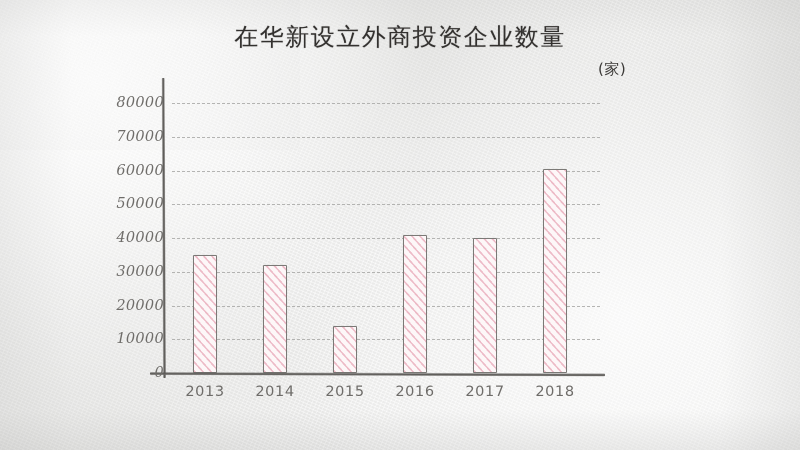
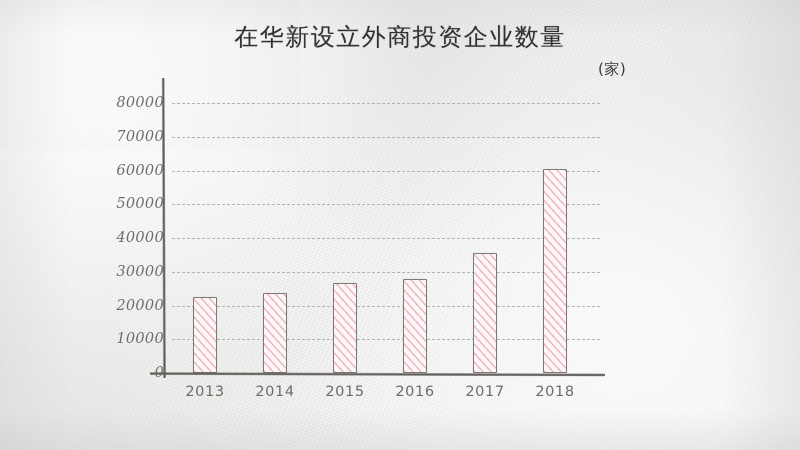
2013: 35000 -> 22000
2014: 32000 -> 24000
2015: 14000 -> 27000
2016: 41000 -> 28000
2017: 40000 -> 36000
